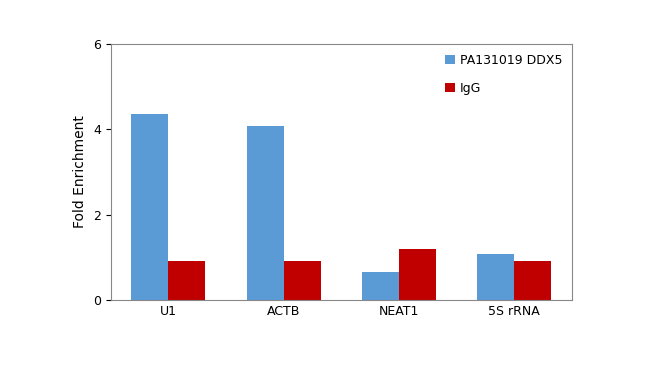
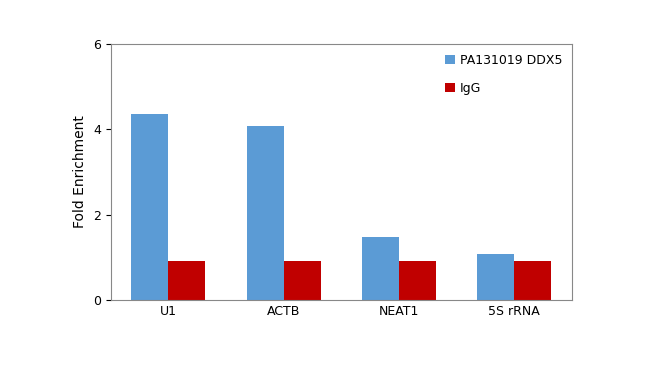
PA131019 DDX5/NEAT1: 0.65 -> 1.47
IgG/NEAT1: 1.20 -> 0.92
